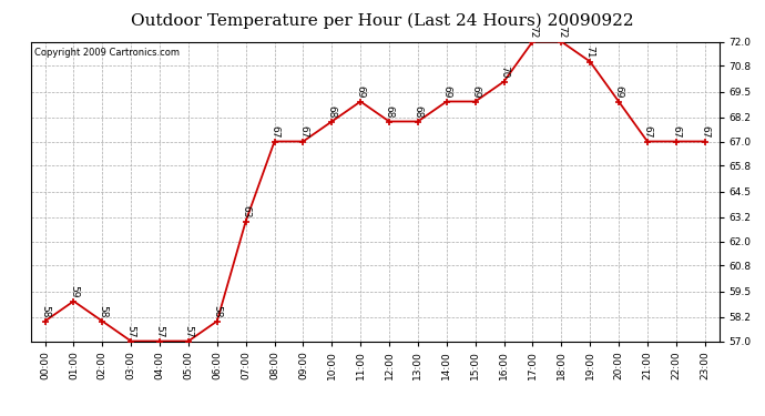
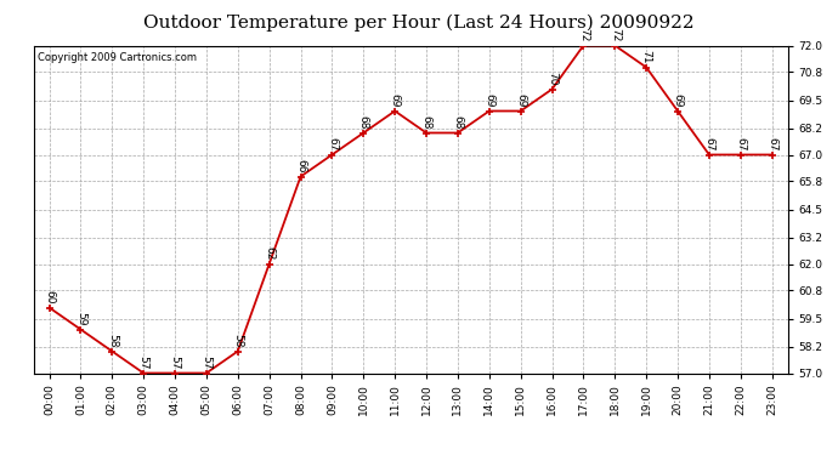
00:00: 58 -> 60
07:00: 63 -> 62
08:00: 67 -> 66
